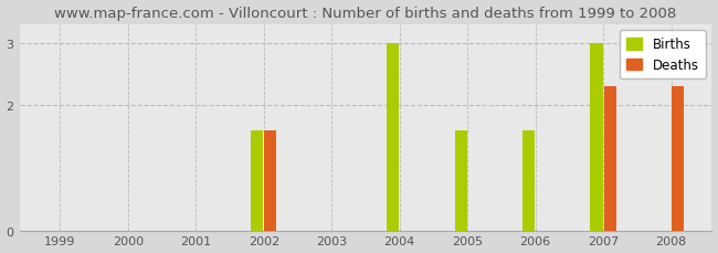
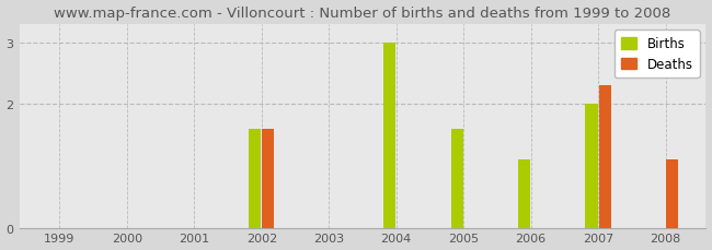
Births/2006: 1.6 -> 1.1
Births/2007: 3.0 -> 2.0
Deaths/2008: 2.3 -> 1.1
